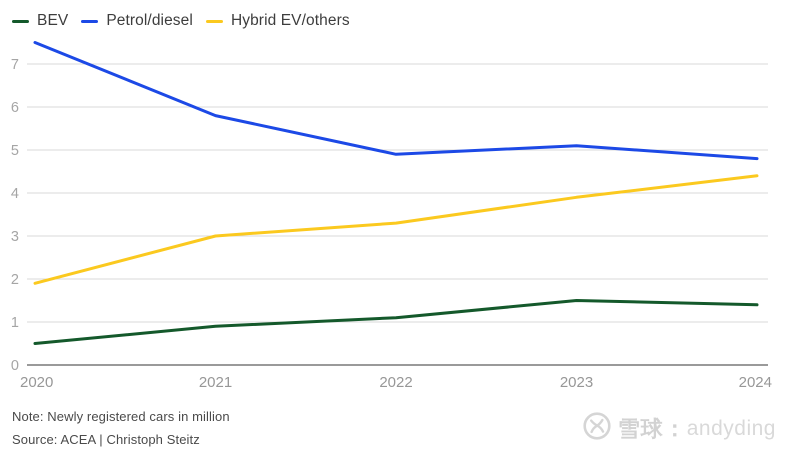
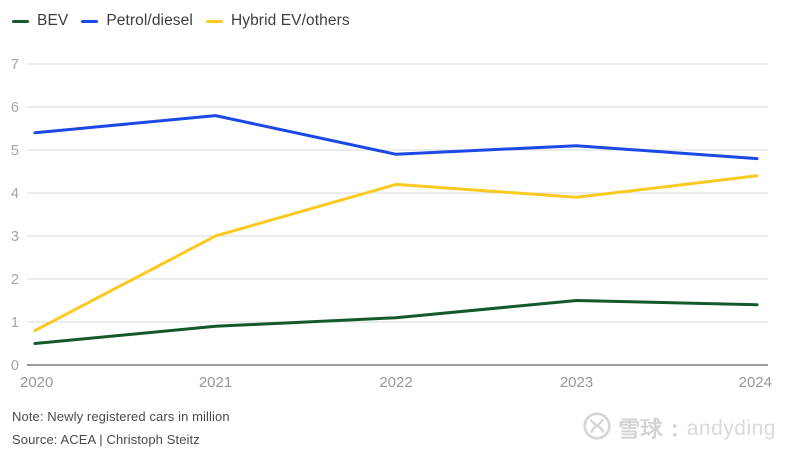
Petrol/diesel/2020: 7.5 -> 5.4
Hybrid EV/others/2020: 1.9 -> 0.8
Hybrid EV/others/2022: 3.3 -> 4.2
